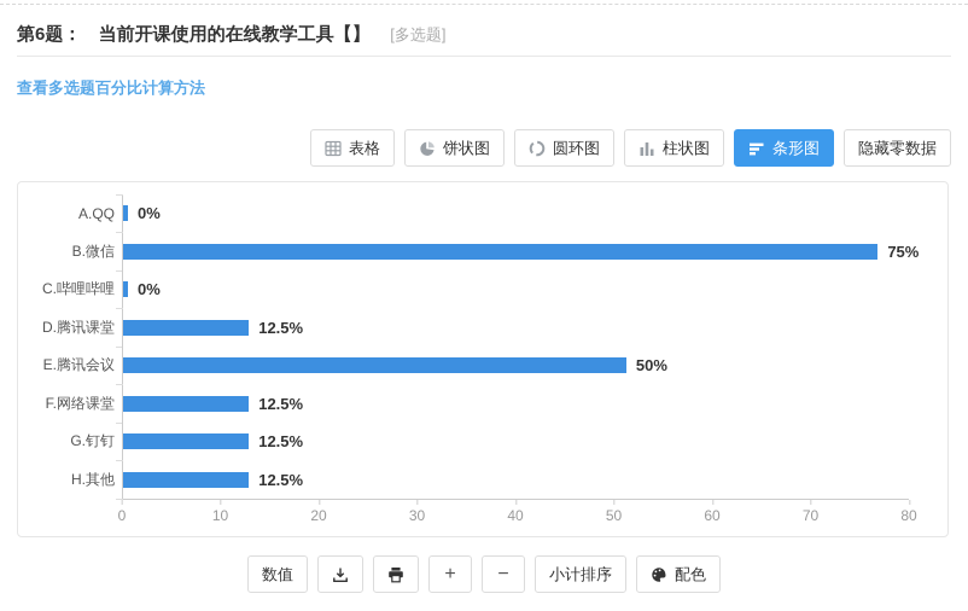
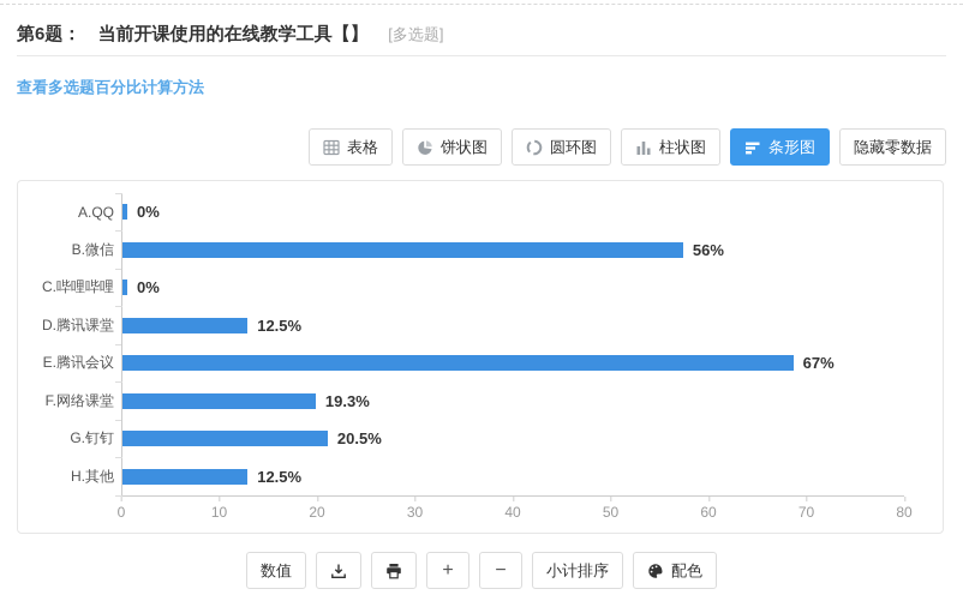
B.微信: 75% -> 56%
E.腾讯会议: 50% -> 67%
F.网络课堂: 12.5% -> 19.3%
G.钉钉: 12.5% -> 20.5%
